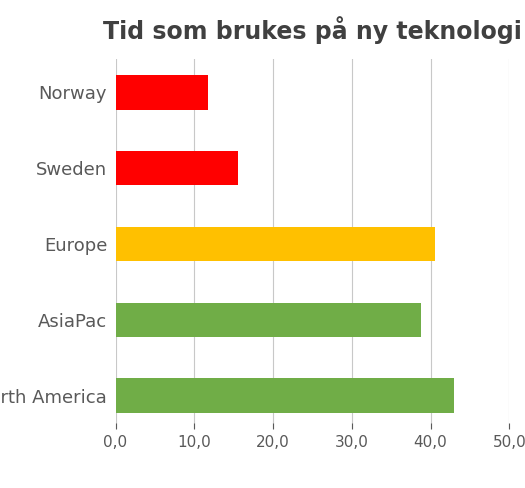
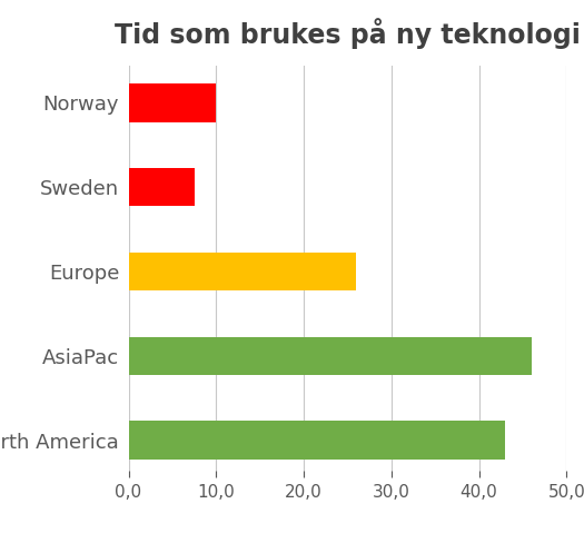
Norway: 11,8 -> 10,0
Sweden: 15,6 -> 7,5
Europe: 40,6 -> 26,0
AsiaPac: 38,8 -> 46,0
